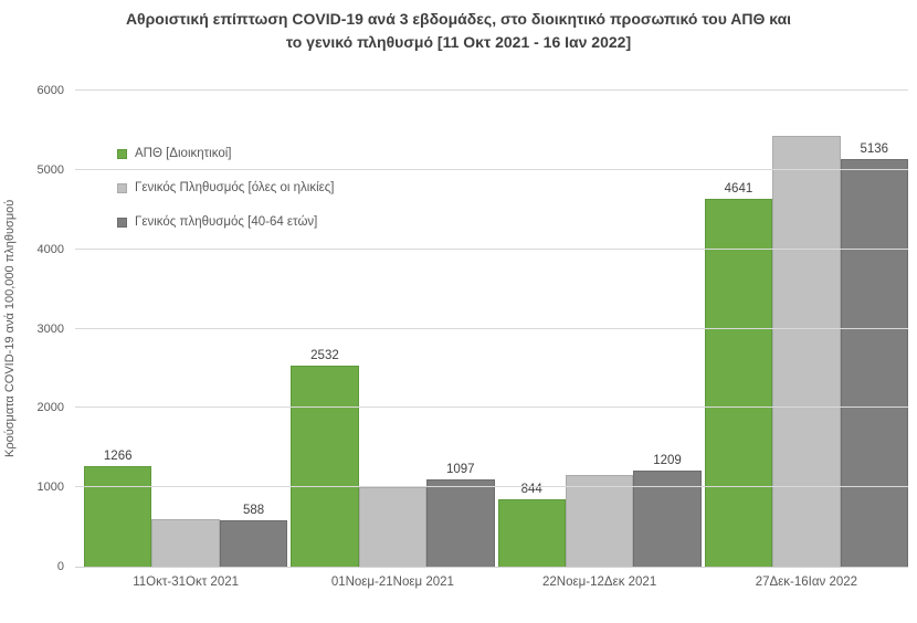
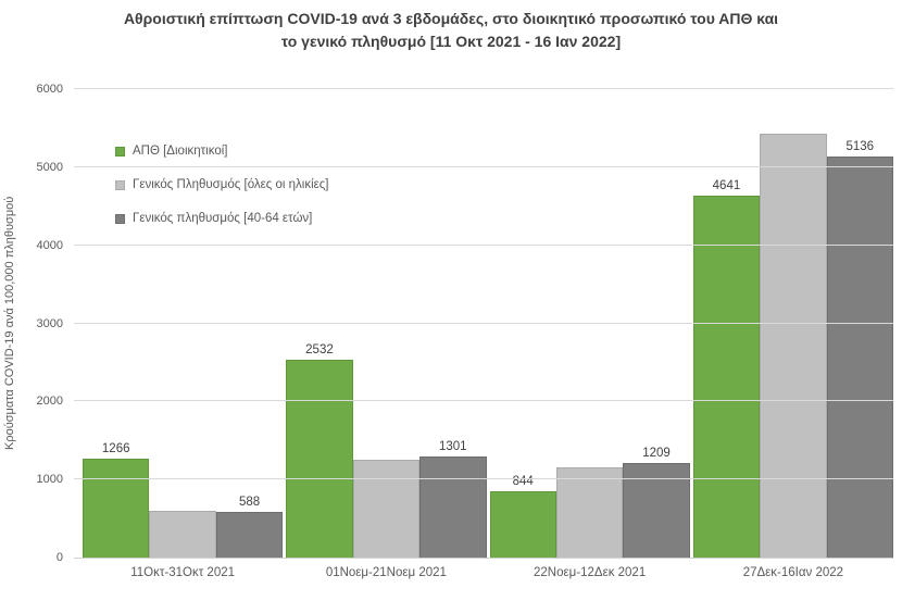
Γενικός Πληθυσμός [όλες οι ηλικίες]/01Νοεμ-21Νοεμ 2021: 1000 -> 1300
Γενικός πληθυσμός [40-64 ετών]/01Νοεμ-21Νοεμ 2021: 1097 -> 1301
